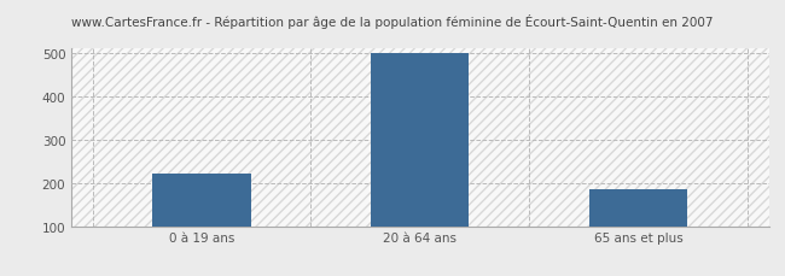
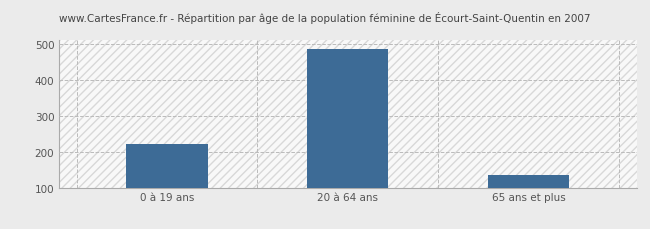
20 à 64 ans: 500 -> 485
65 ans et plus: 185 -> 135
